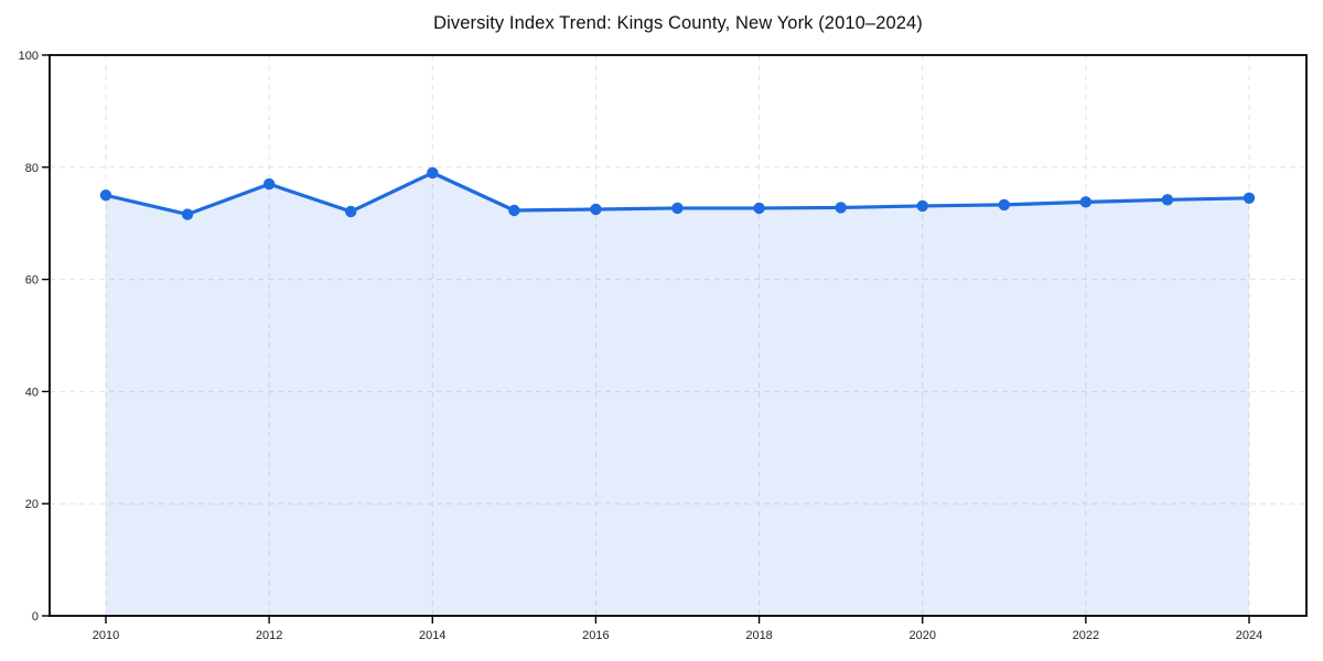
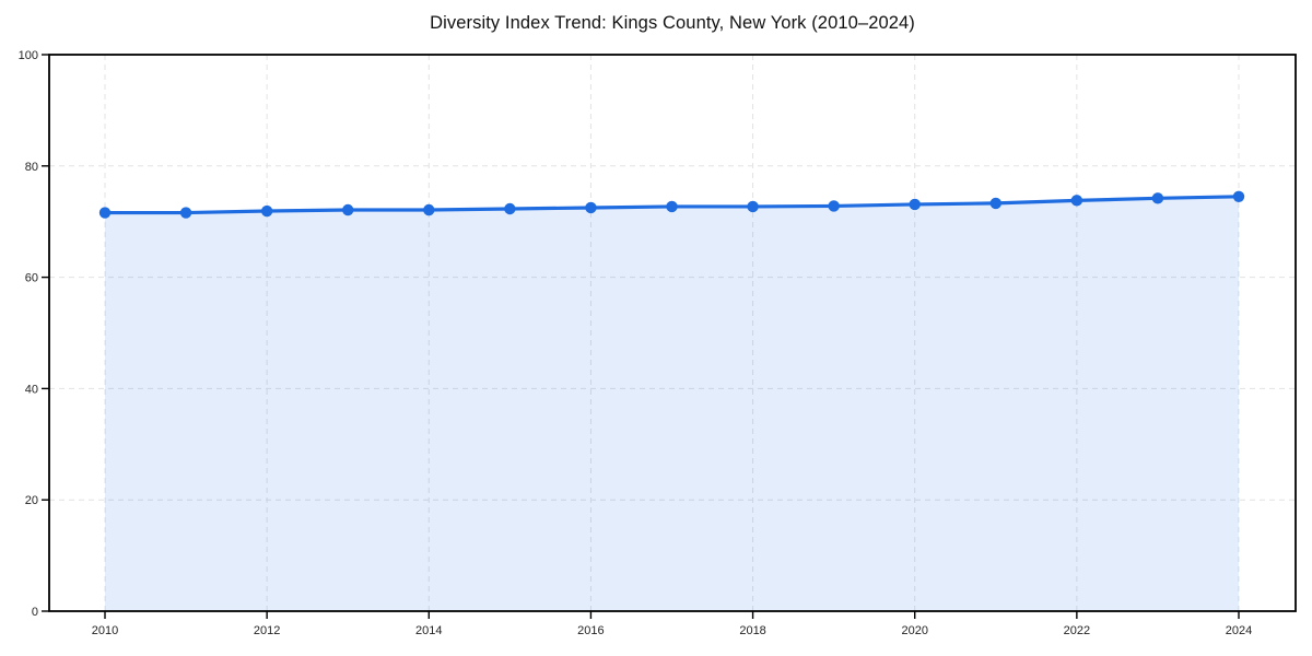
2010: 75 -> 72
2012: 77 -> 72
2014: 79 -> 72
